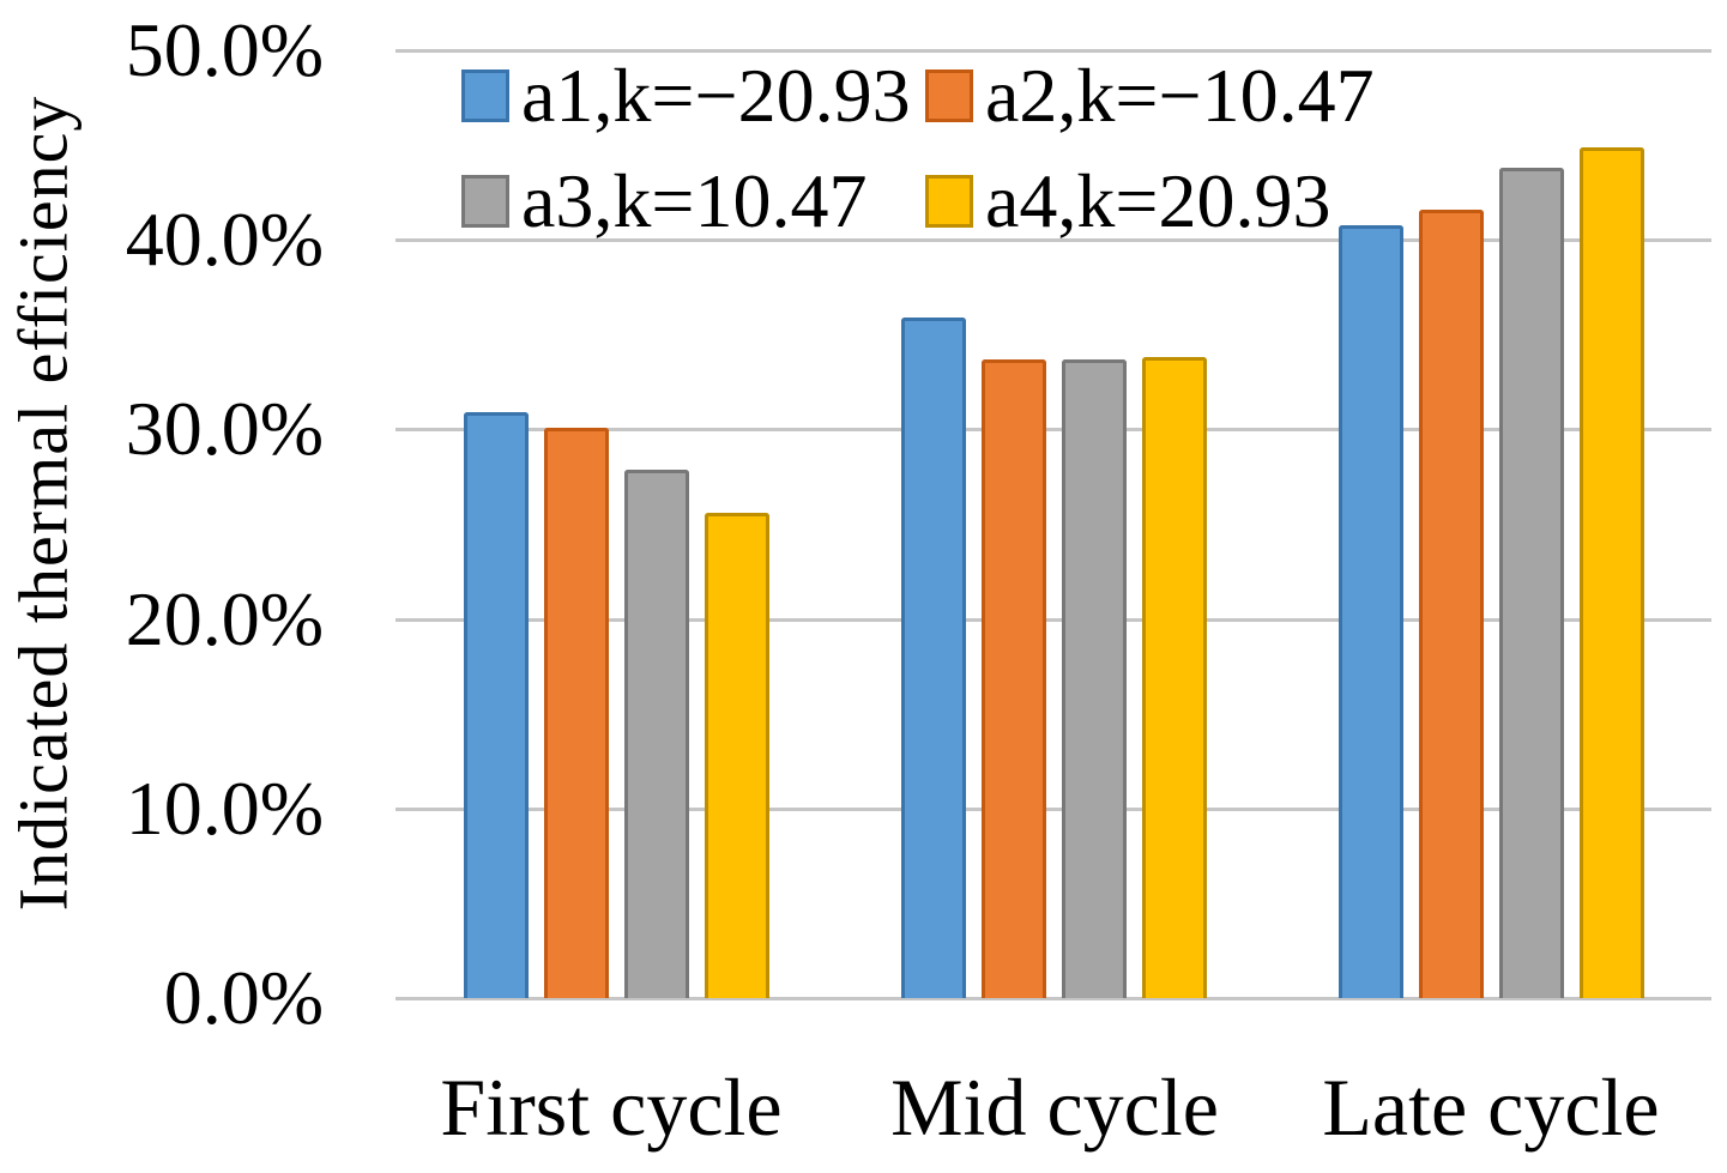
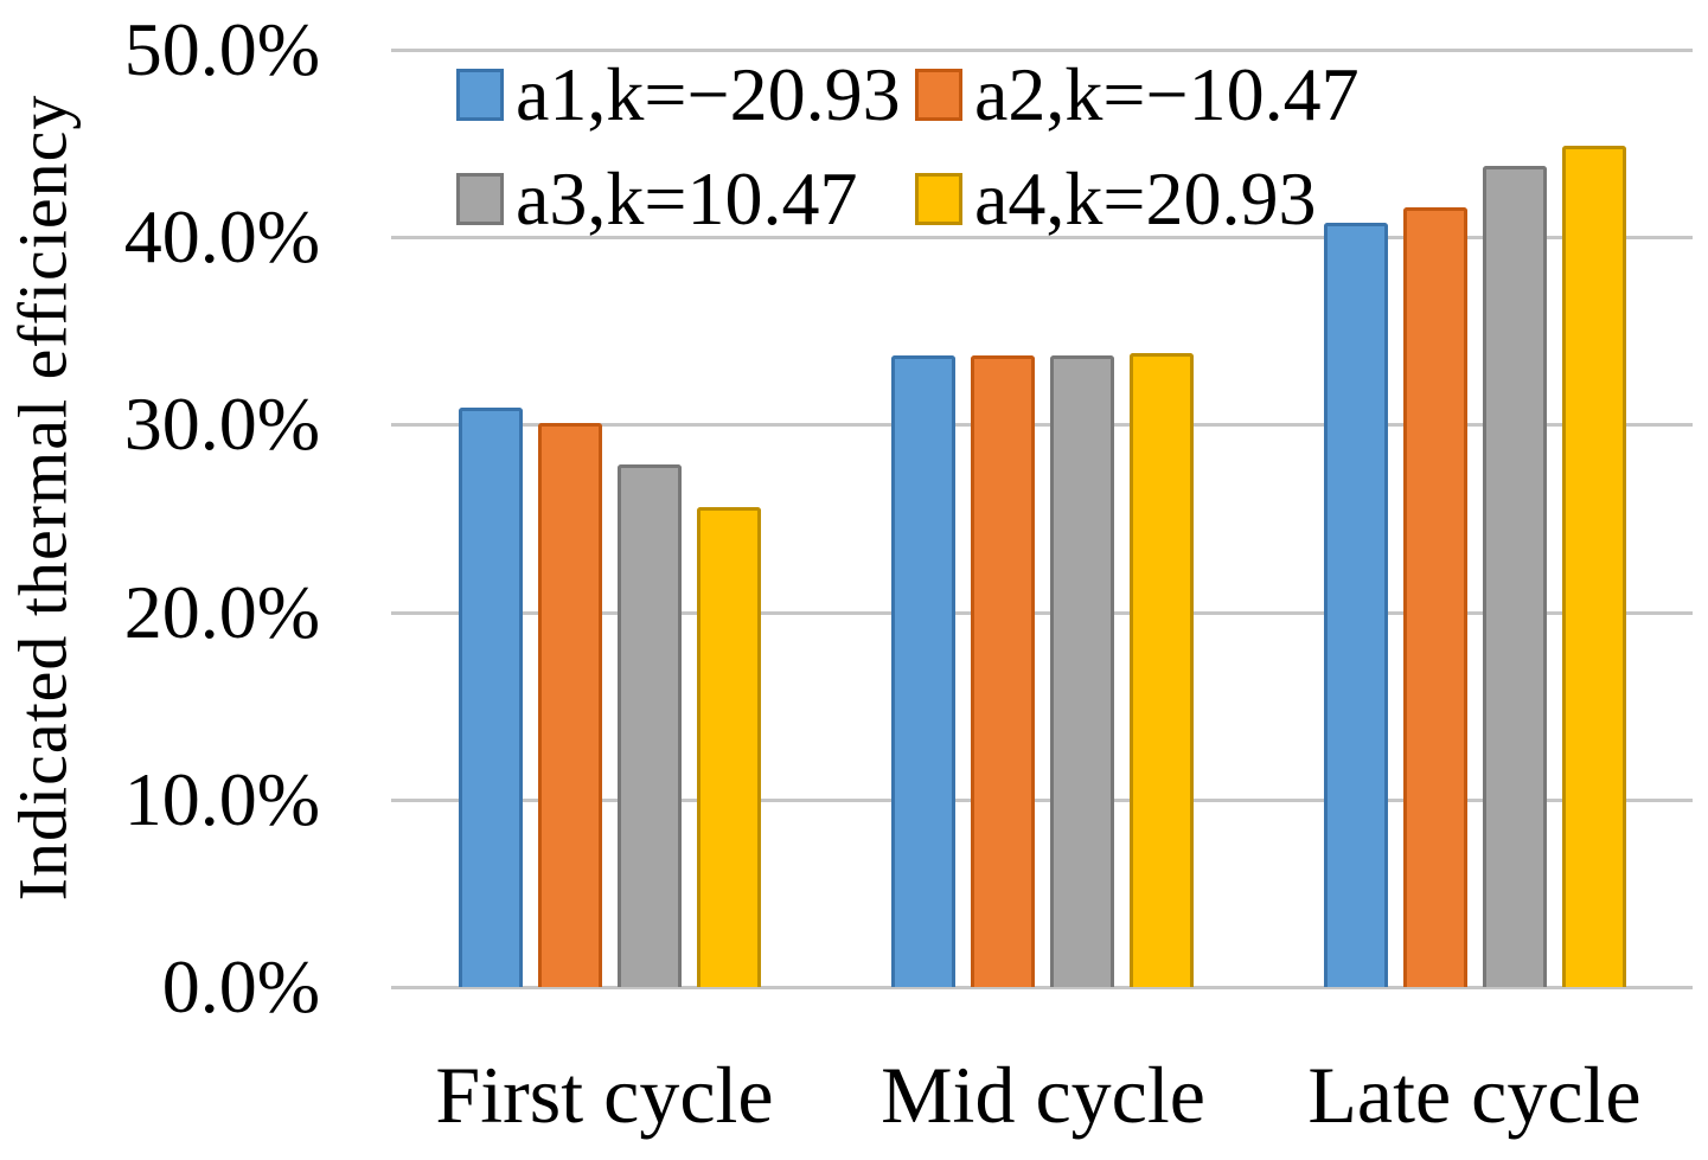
a1,k=−20.93/Mid cycle: 35.9% -> 33.7%
